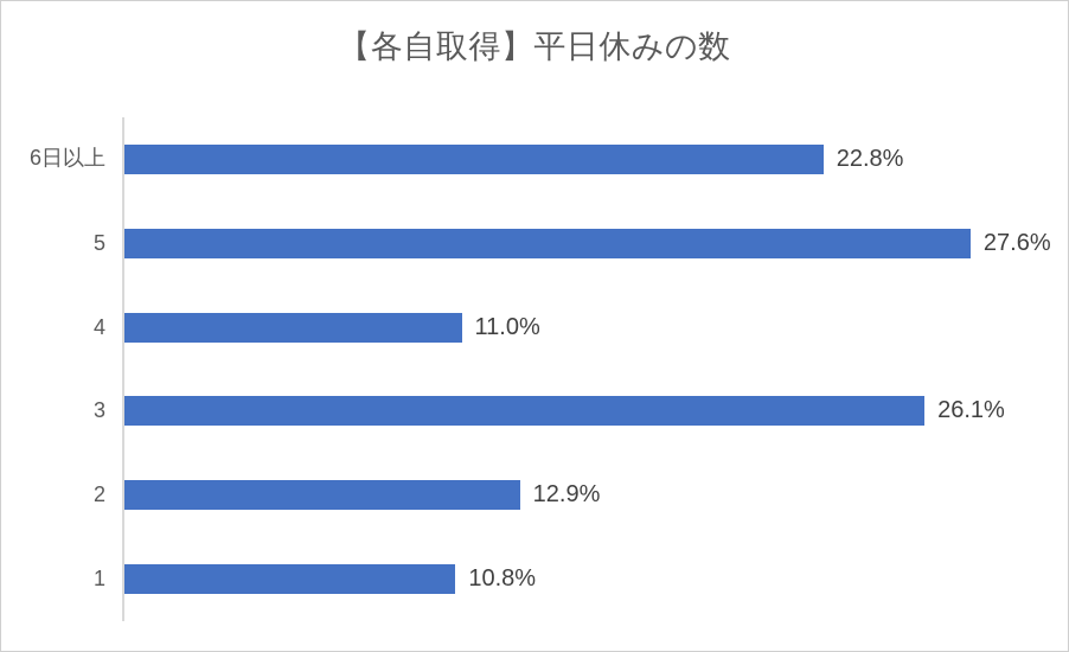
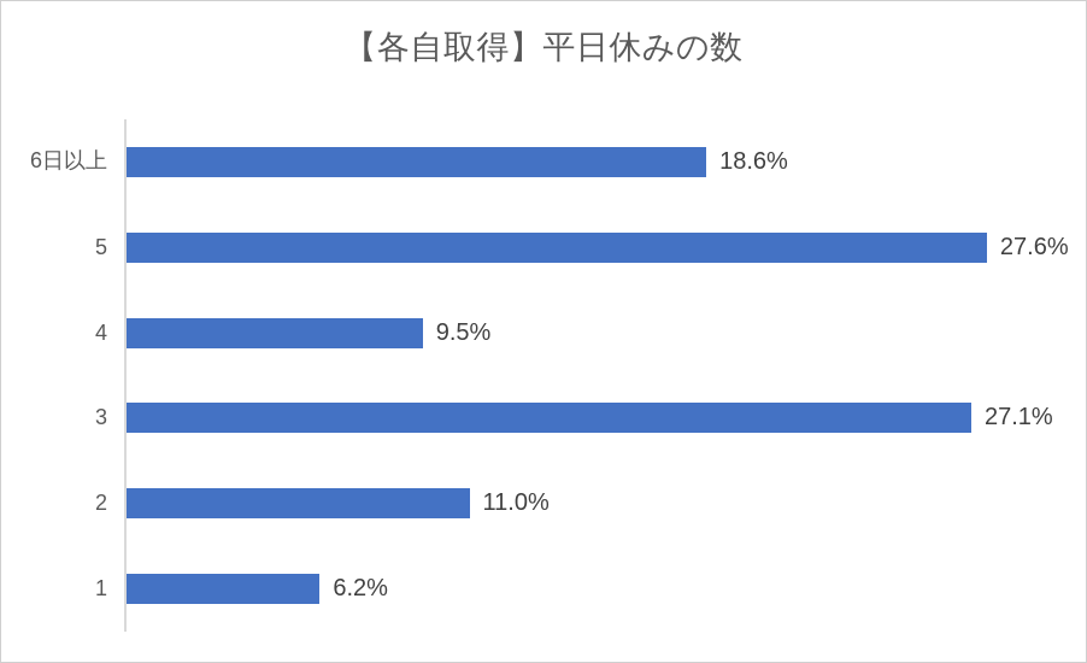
6日以上: 22.8% -> 18.6%
4: 11.0% -> 9.5%
3: 26.1% -> 27.1%
2: 12.9% -> 11.0%
1: 10.8% -> 6.2%
